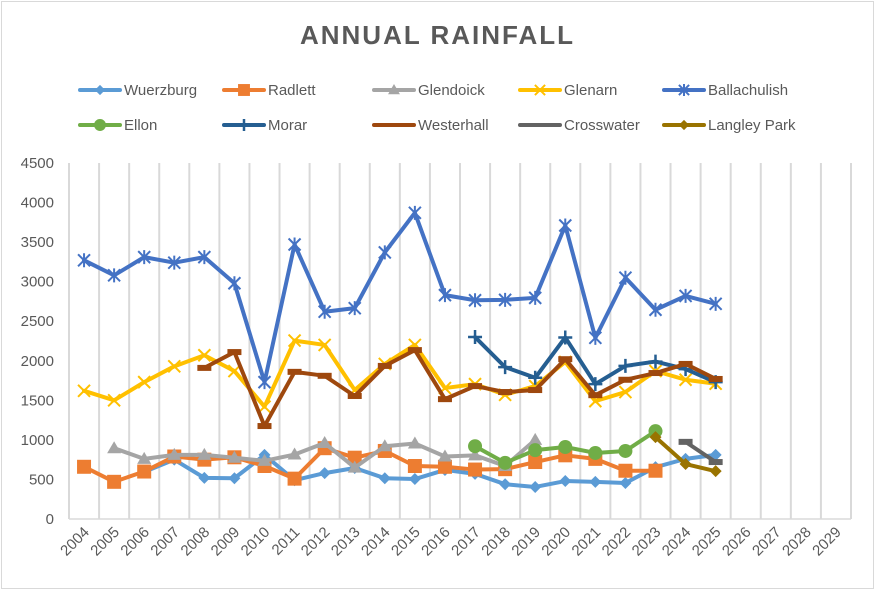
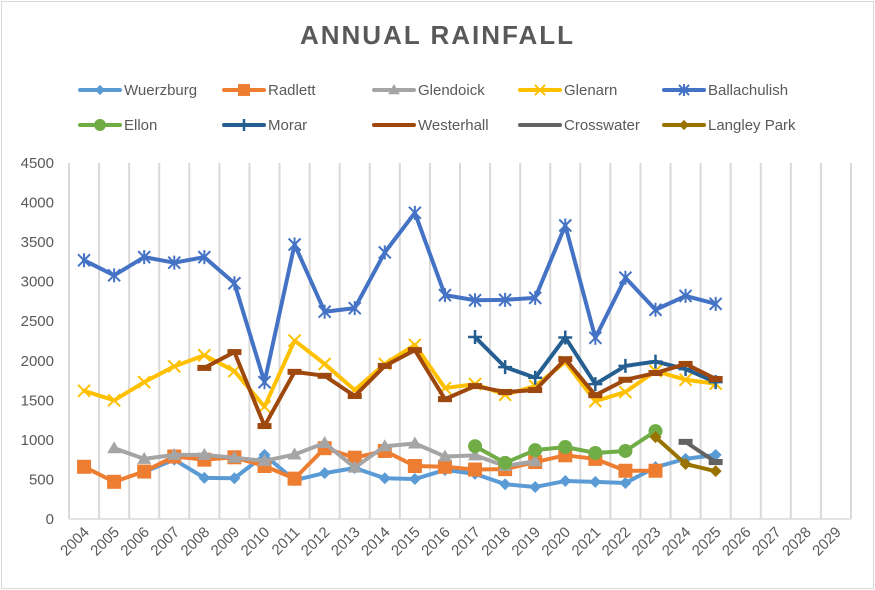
Glenarn/2012: 2200 -> 2000
Glendoick/2019: 1000 -> 700
